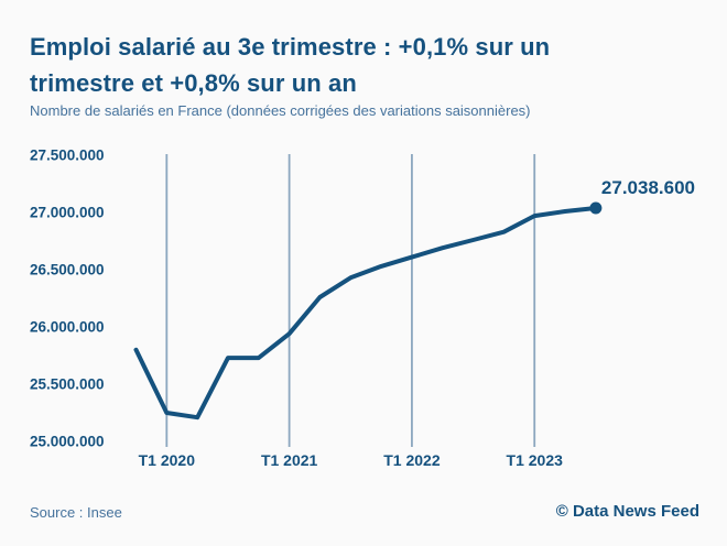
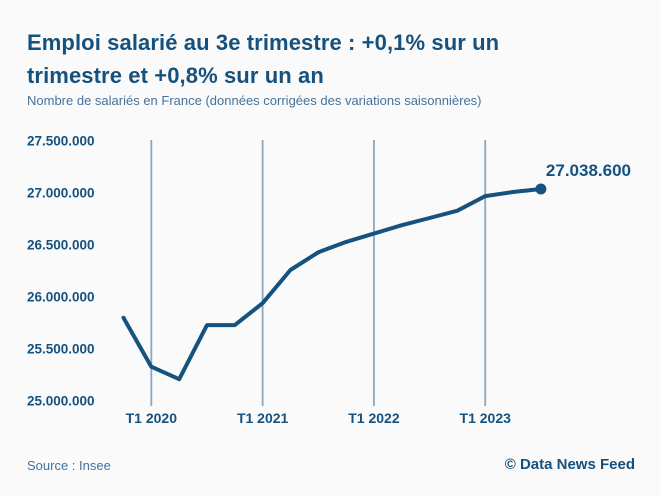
T1 2020: 25250000 -> 25330000
